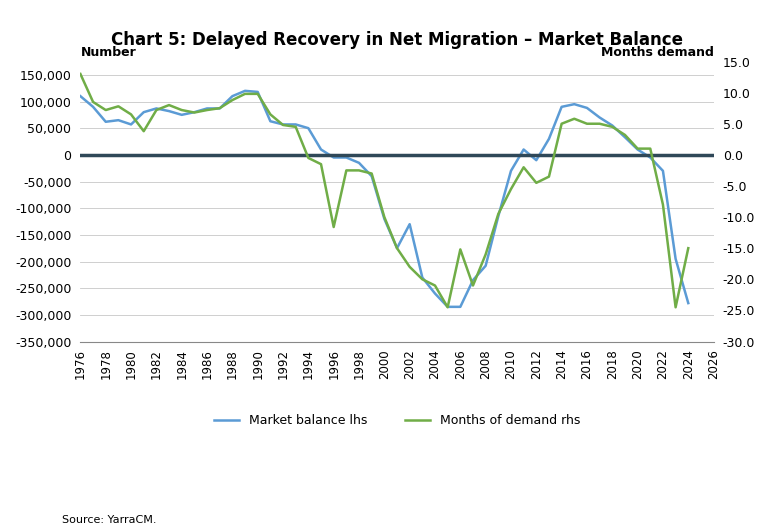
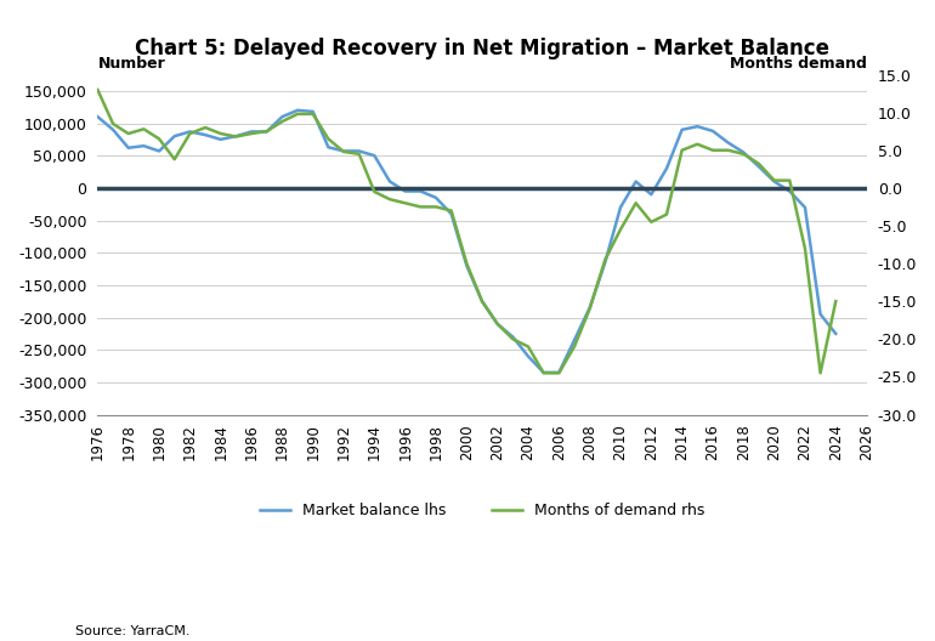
Months of demand rhs/1996: -11.6 -> -2.0
Market balance lhs/2002: -130,000 -> -210,000
Months of demand rhs/2006: -15.2 -> -24.5
Market balance lhs/2008: -208,000 -> -185,000
Market balance lhs/2024: -278,000 -> -225,000
